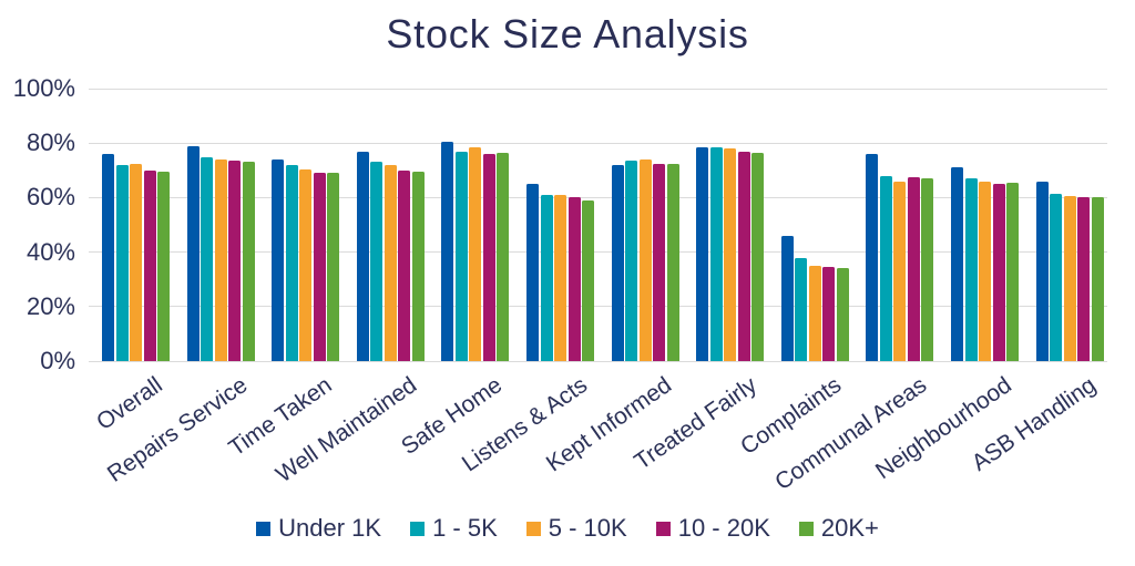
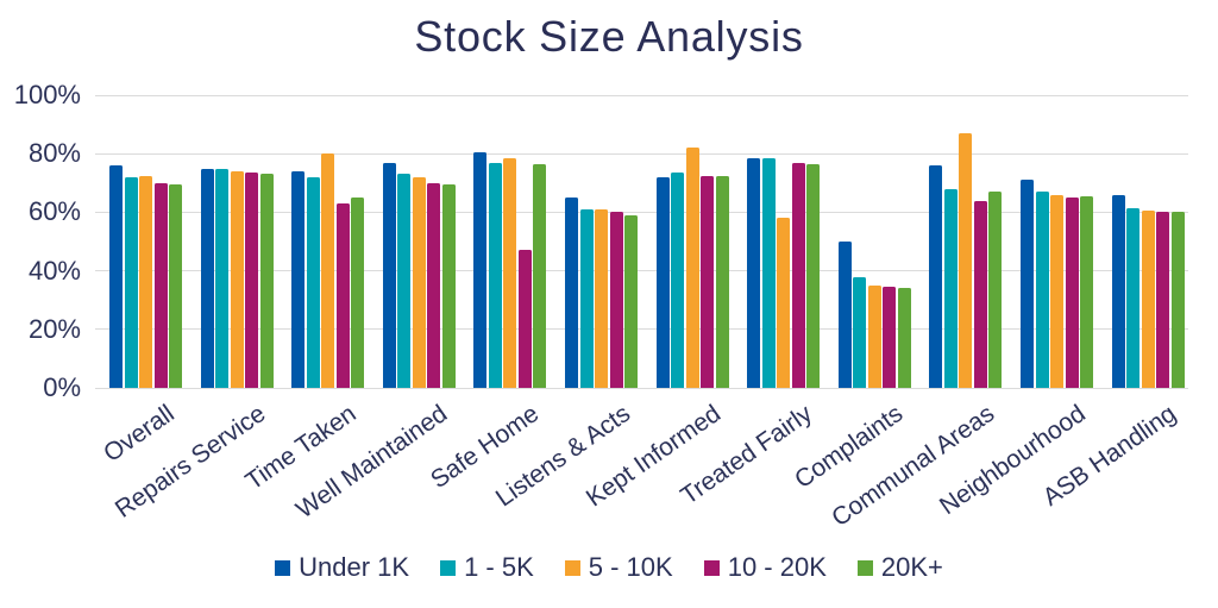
Under 1K/Repairs Service: 79% -> 75%
5 - 10K/Time Taken: 70% -> 80%
10 - 20K/Time Taken: 69% -> 63%
20K+/Time Taken: 69% -> 65%
10 - 20K/Safe Home: 76% -> 47%
5 - 10K/Kept Informed: 74% -> 82%
5 - 10K/Treated Fairly: 78% -> 58%
Under 1K/Complaints: 46% -> 50%
5 - 10K/Communal Areas: 66% -> 87%
10 - 20K/Communal Areas: 68% -> 64%
